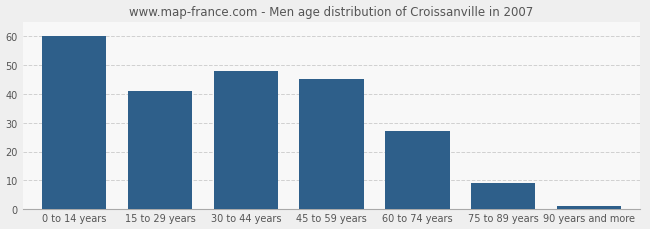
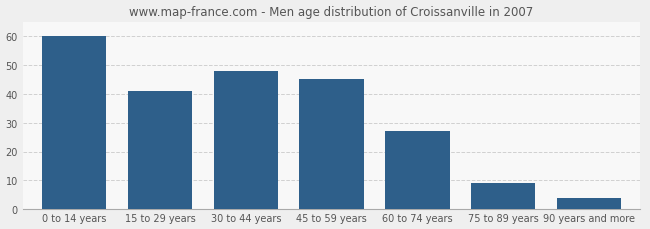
90 years and more: 1 -> 4
